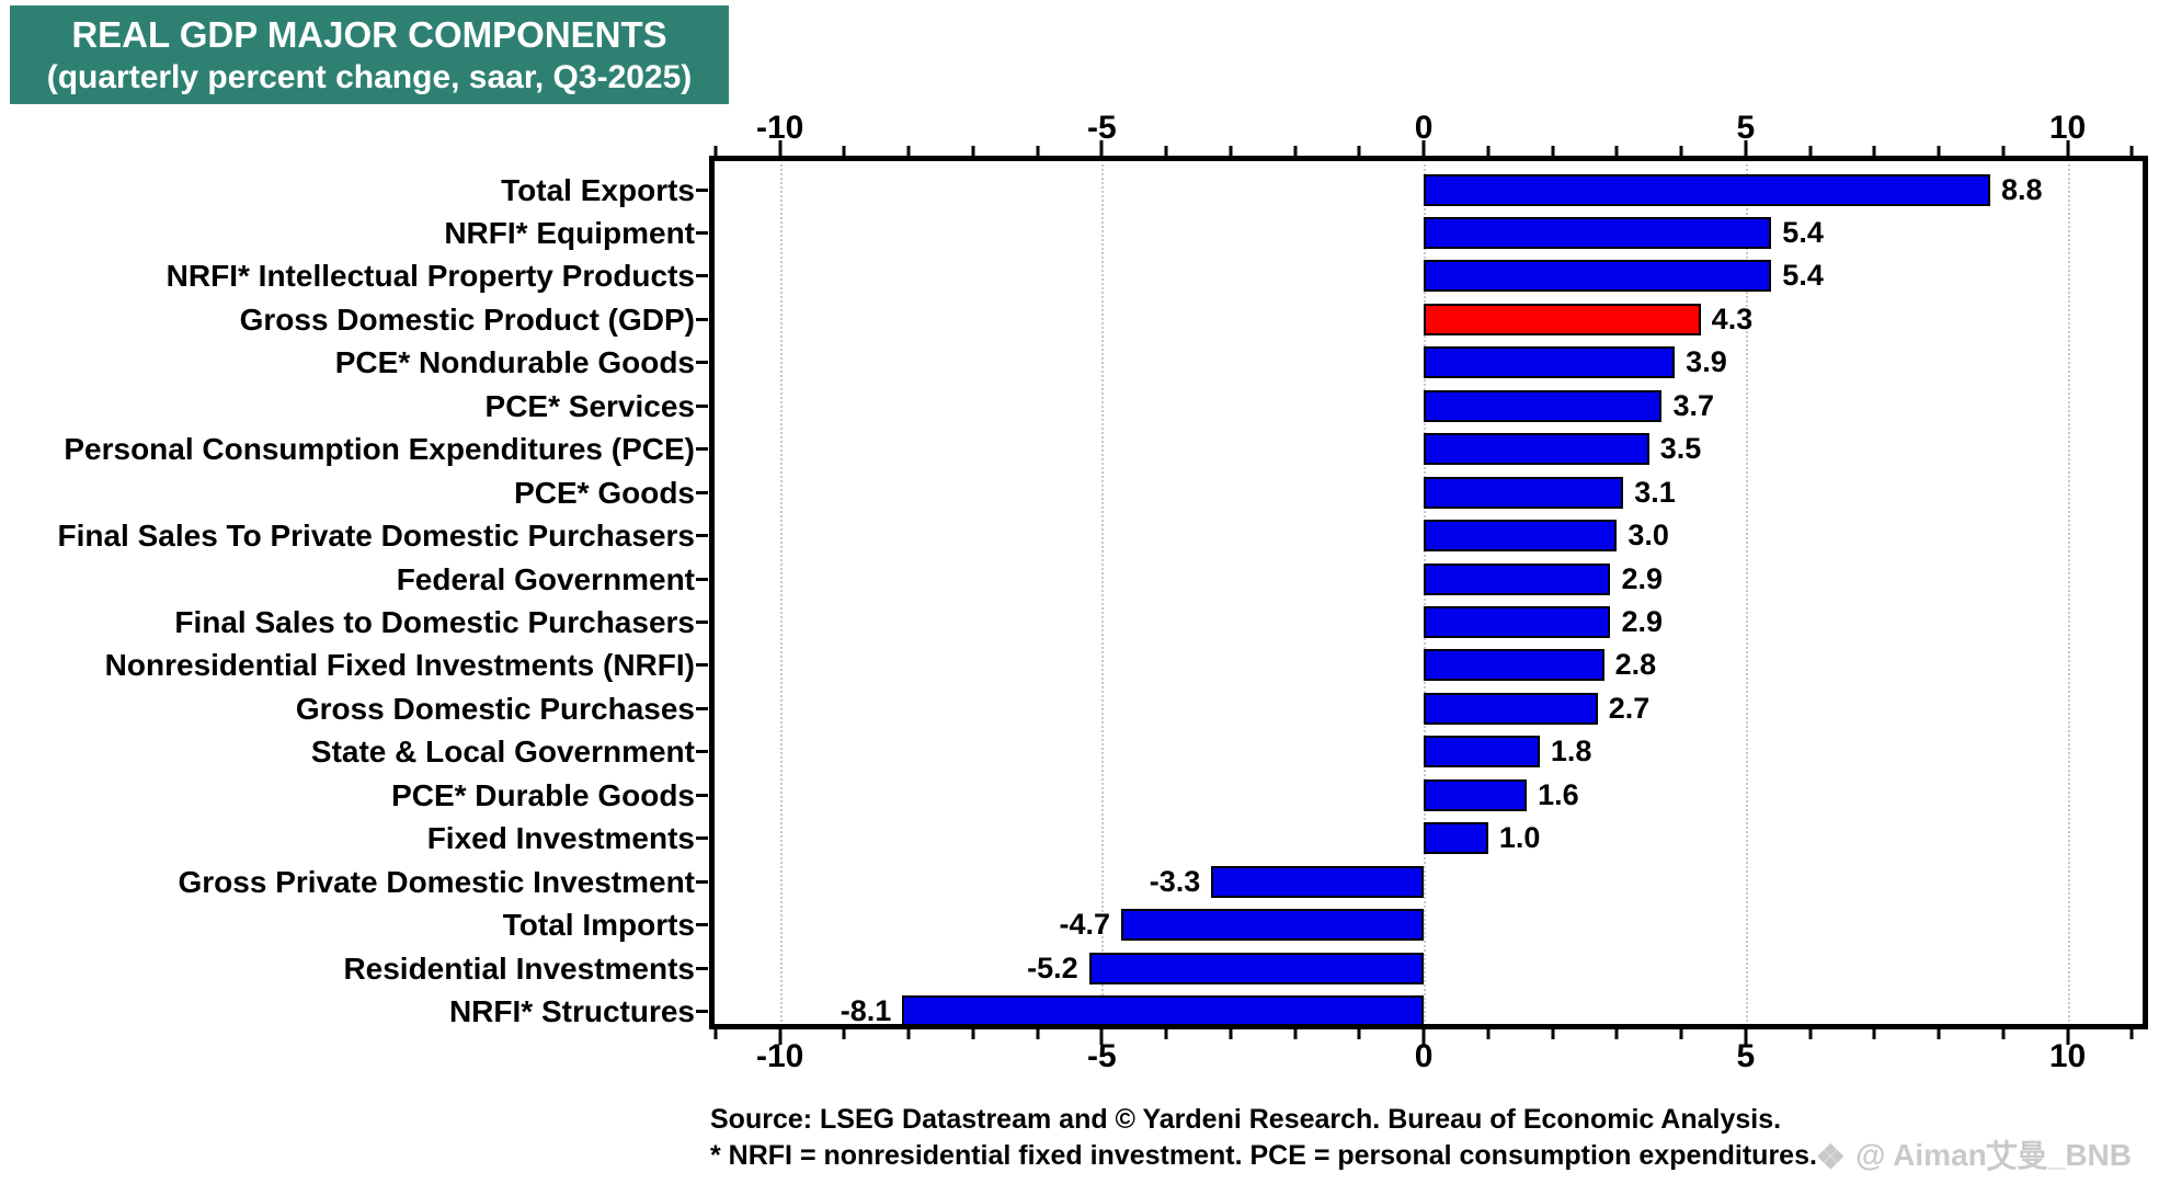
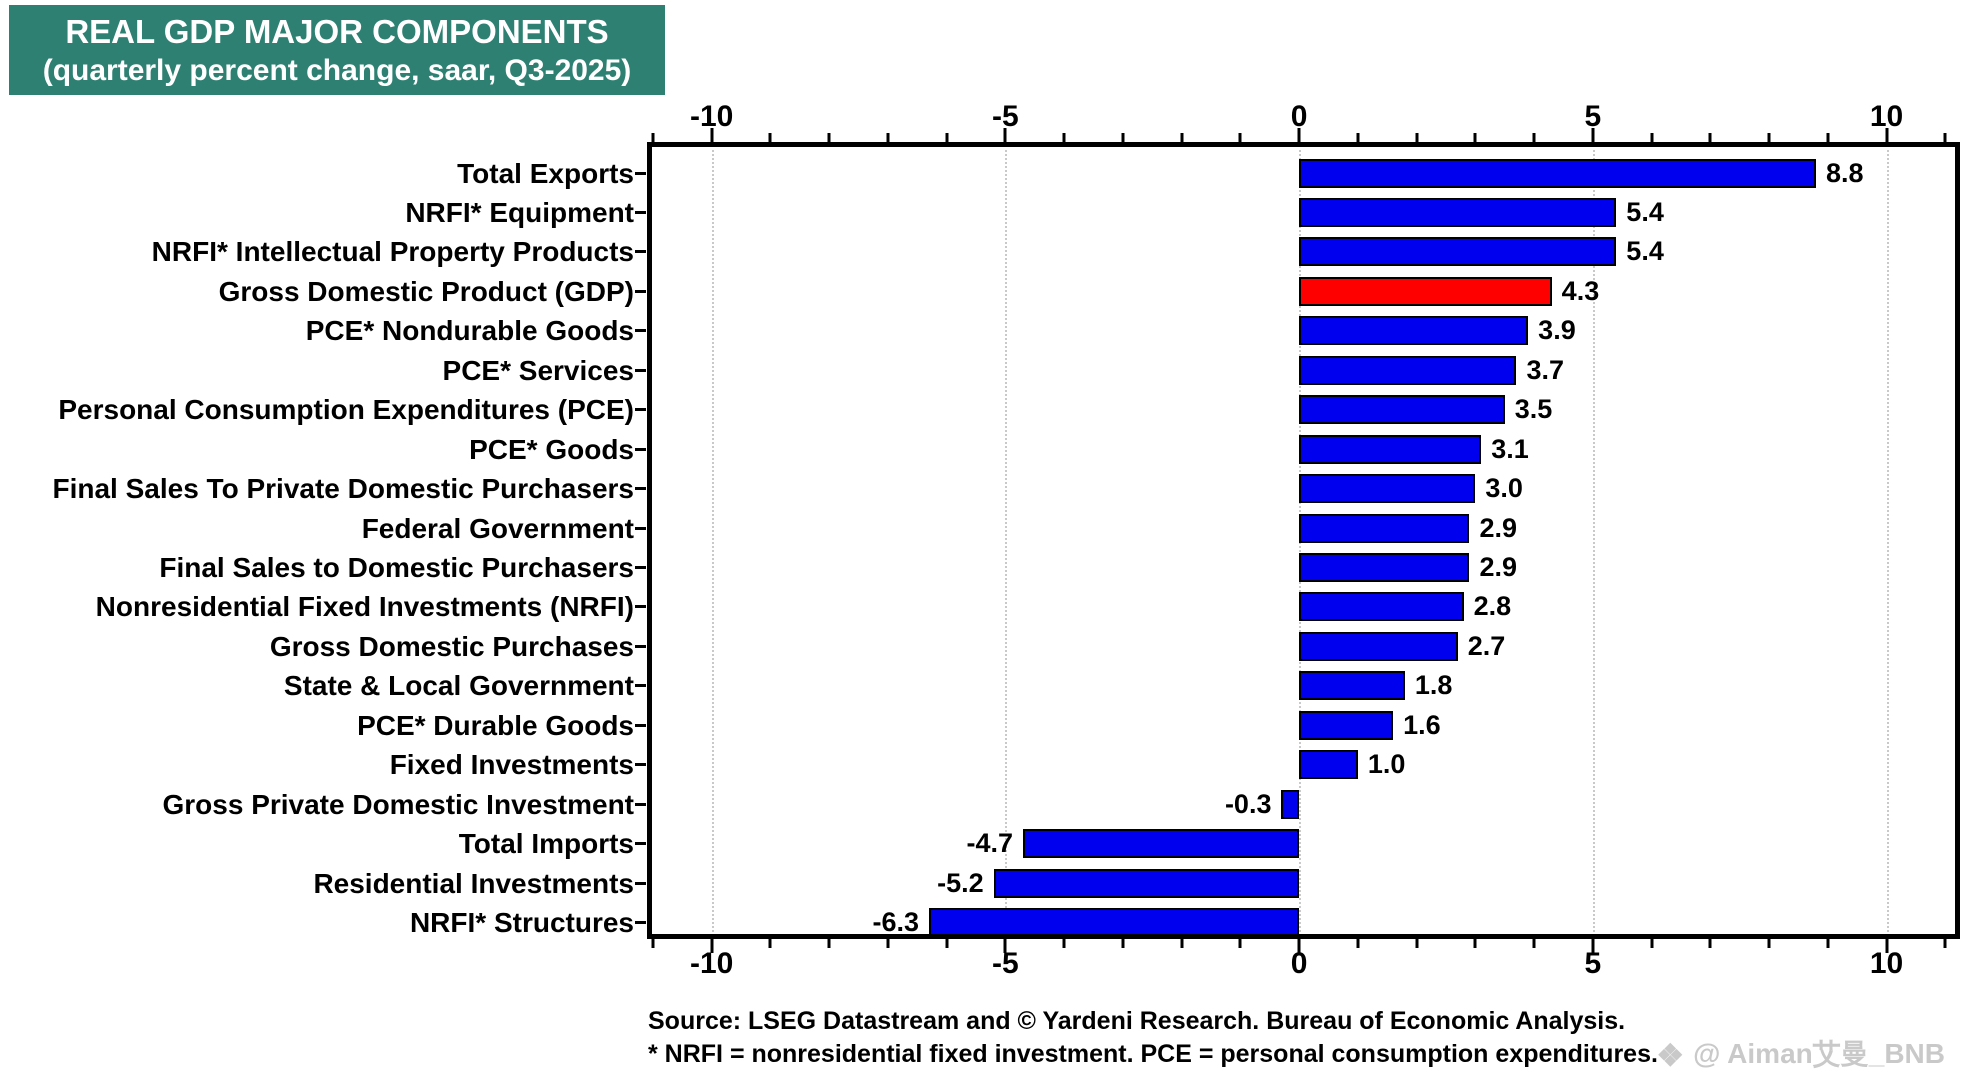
Gross Private Domestic Investment: -3.3 -> -0.3
NRFI* Structures: -8.1 -> -6.3
